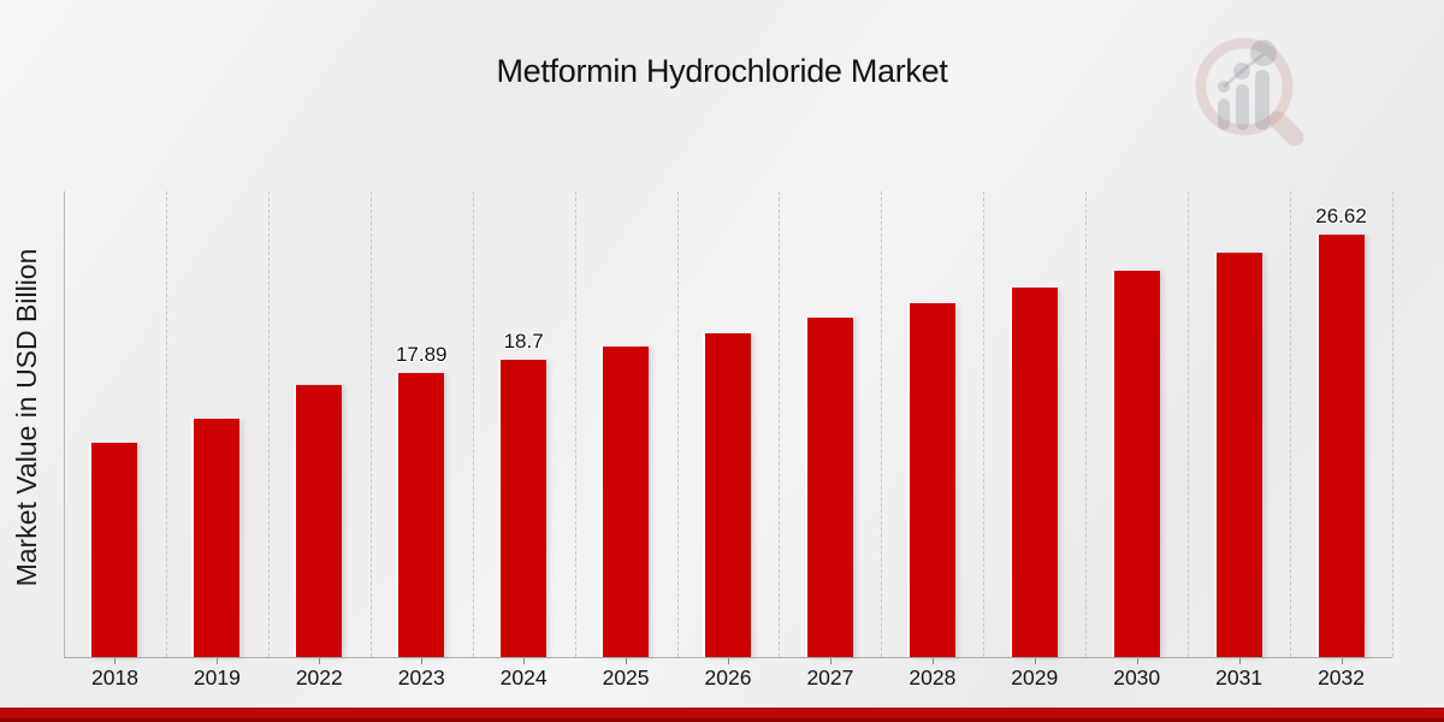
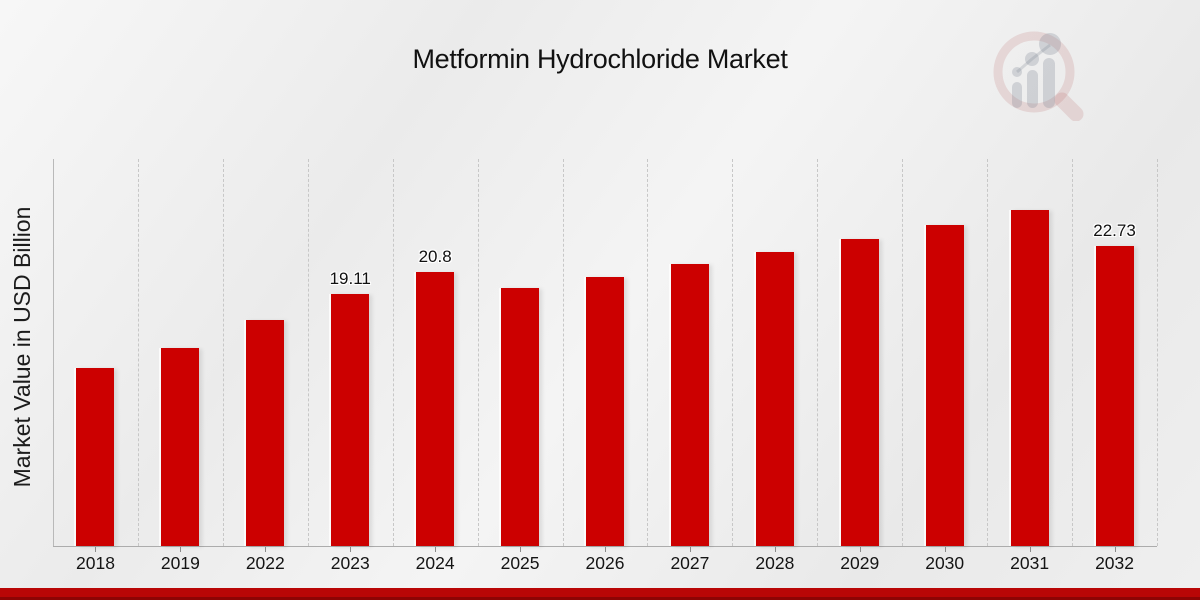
2023: 17.89 -> 19.11
2024: 18.7 -> 20.8
2032: 26.62 -> 22.73
